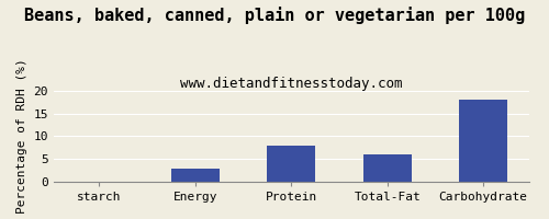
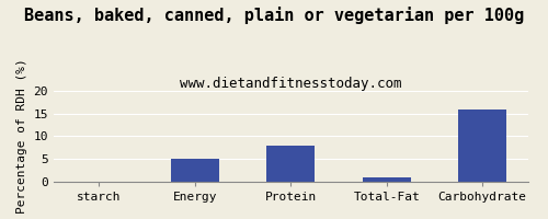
Energy: 3 -> 5
Total-Fat: 6 -> 1
Carbohydrate: 18 -> 16
